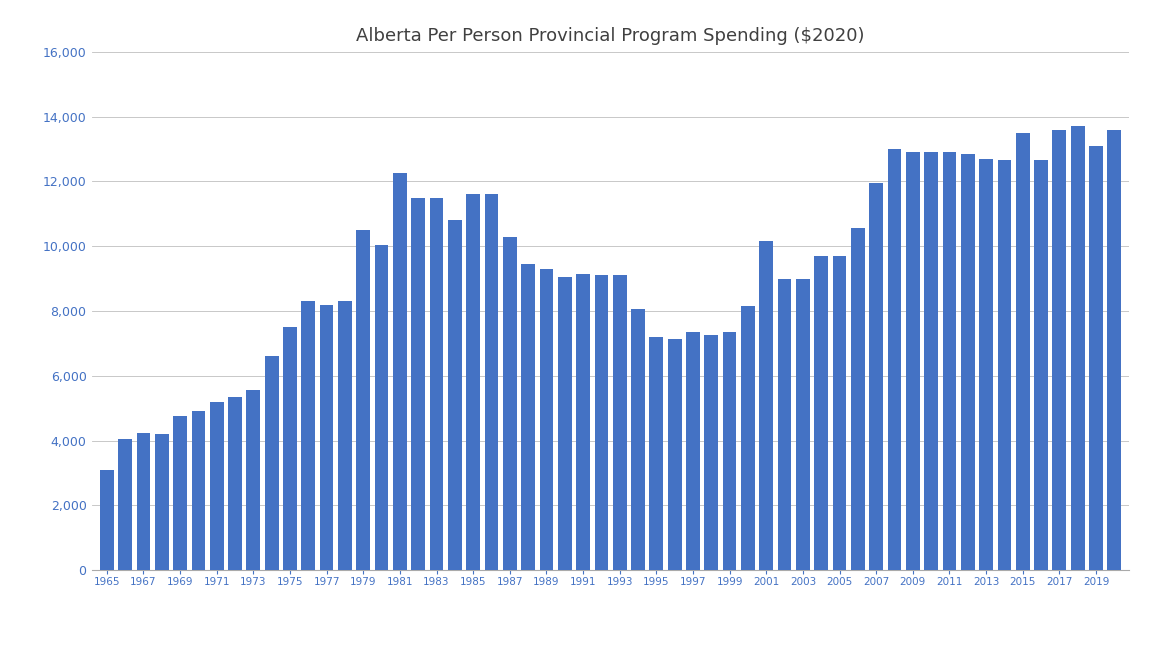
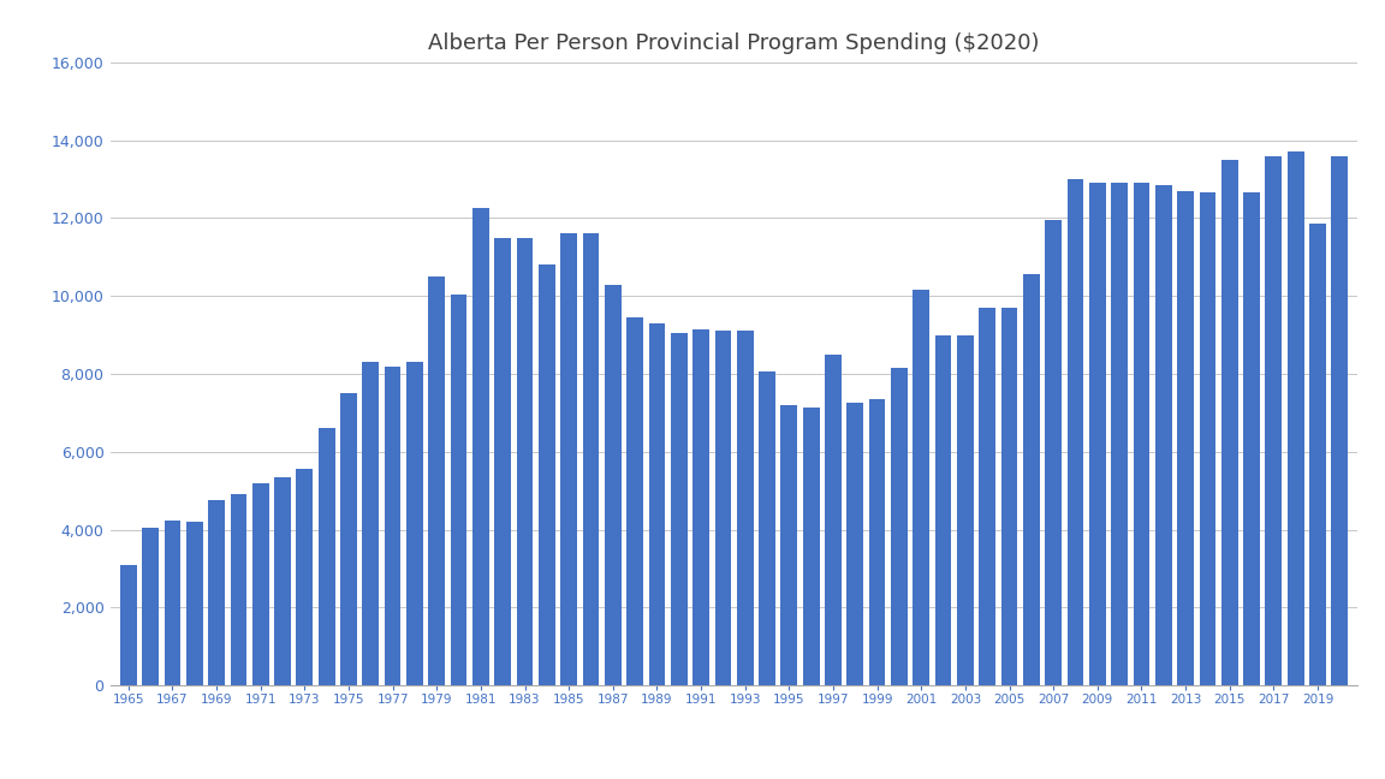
1997: 7,350 -> 8,500
2019: 13,100 -> 11,850
